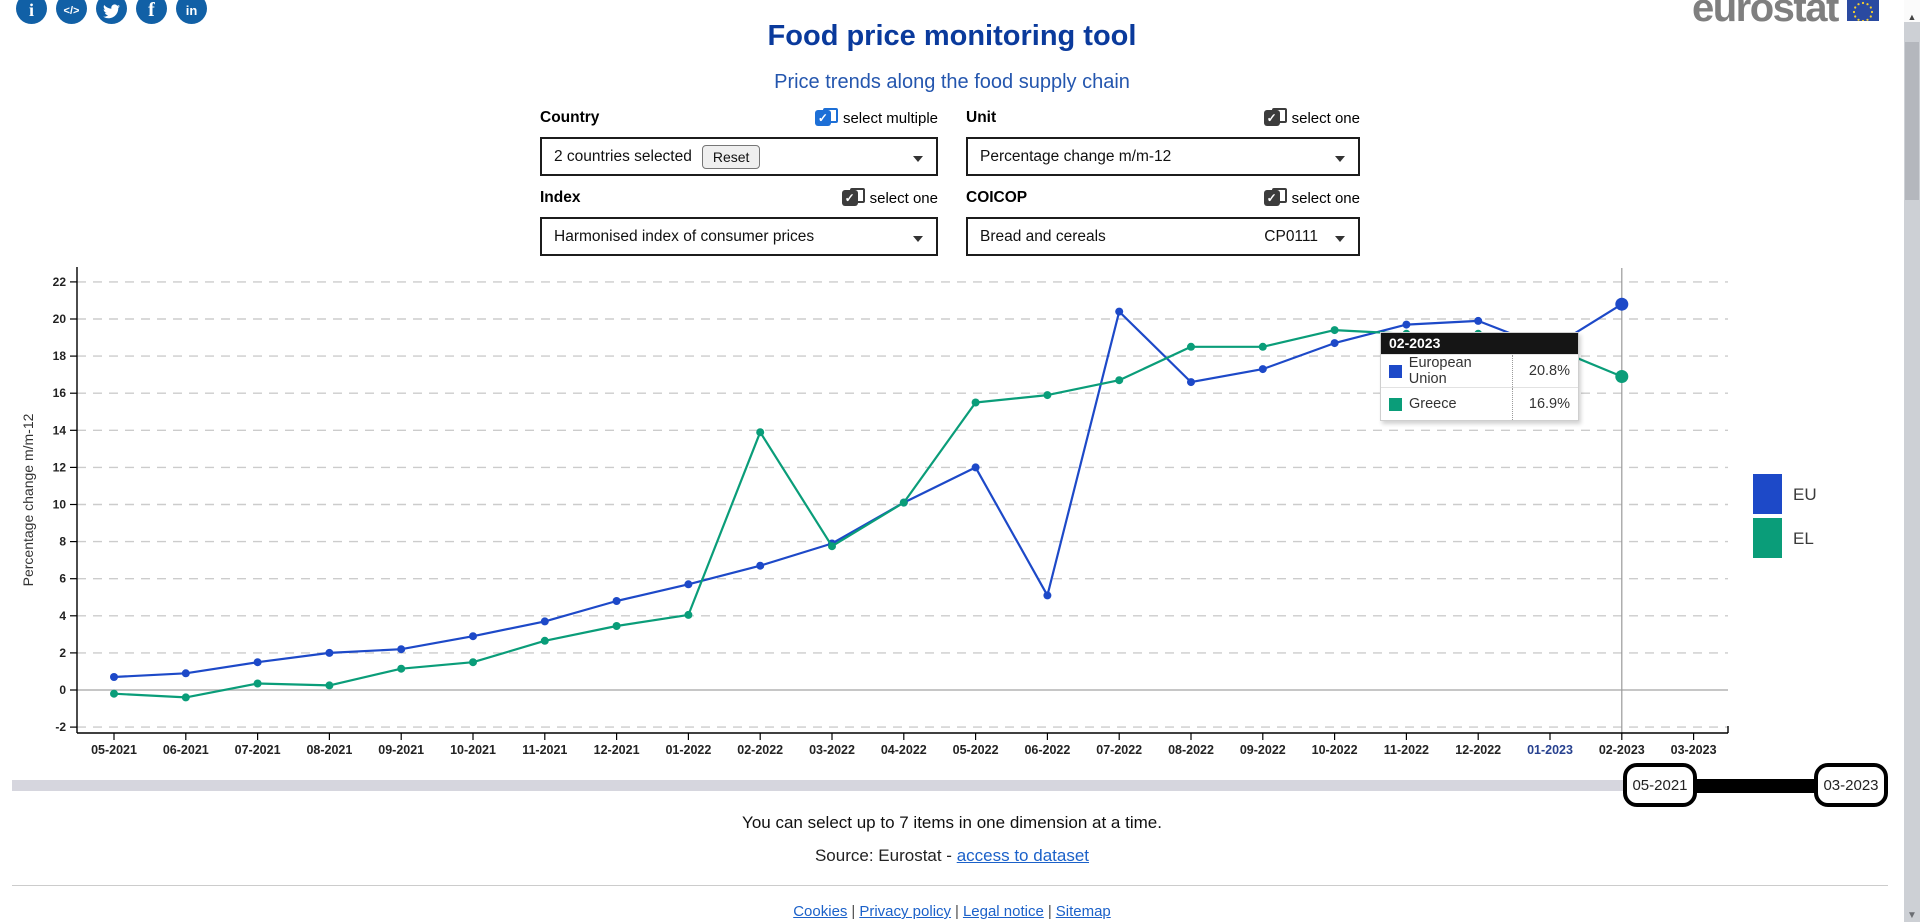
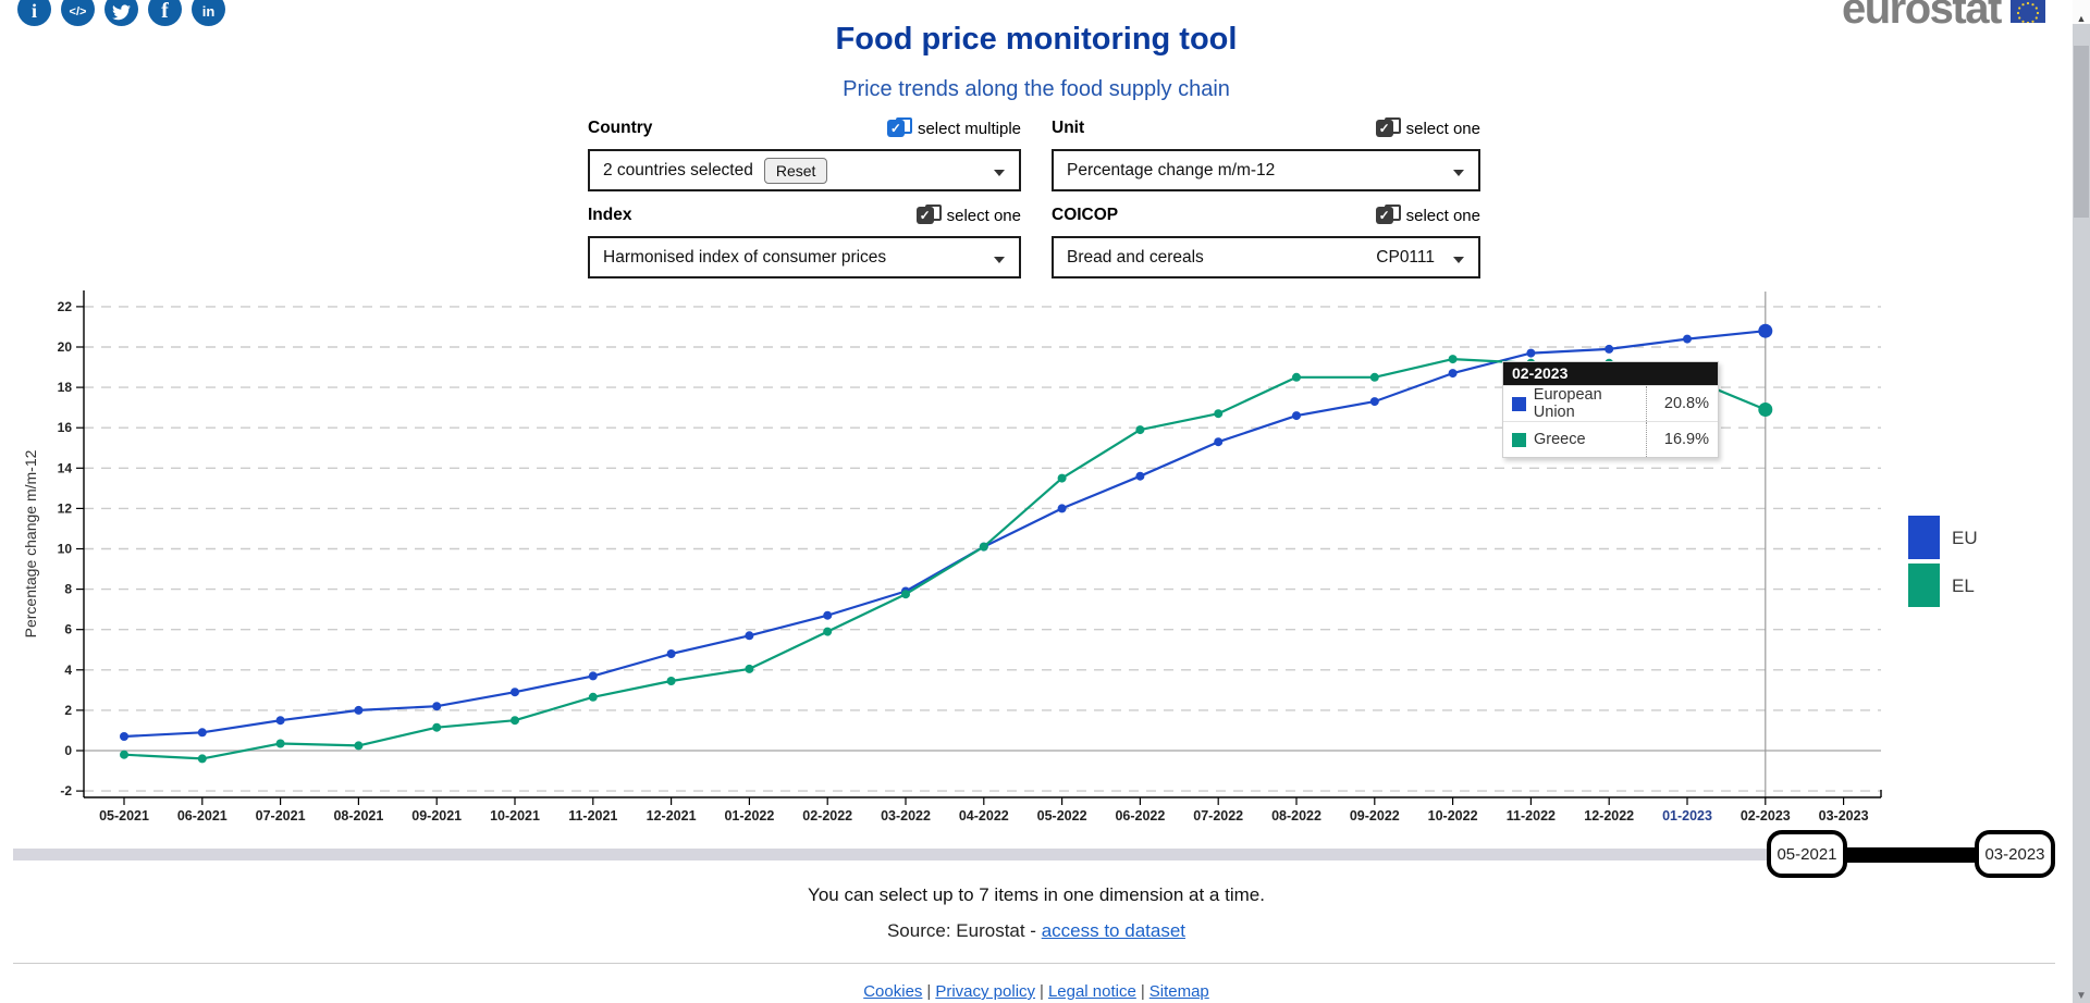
EL/02-2022: 13.9 -> 5.9
EL/05-2022: 15.5 -> 13.5
EU/06-2022: 5.1 -> 13.6
EU/07-2022: 20.4 -> 15.3
EU/01-2023: 18.4 -> 20.4
